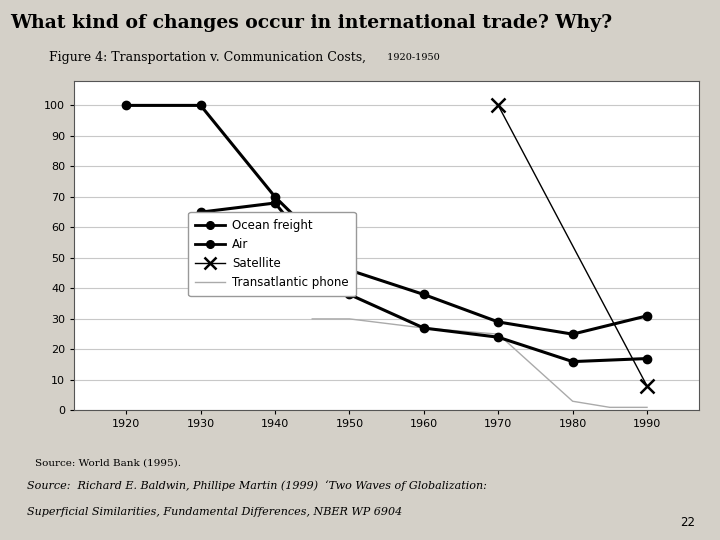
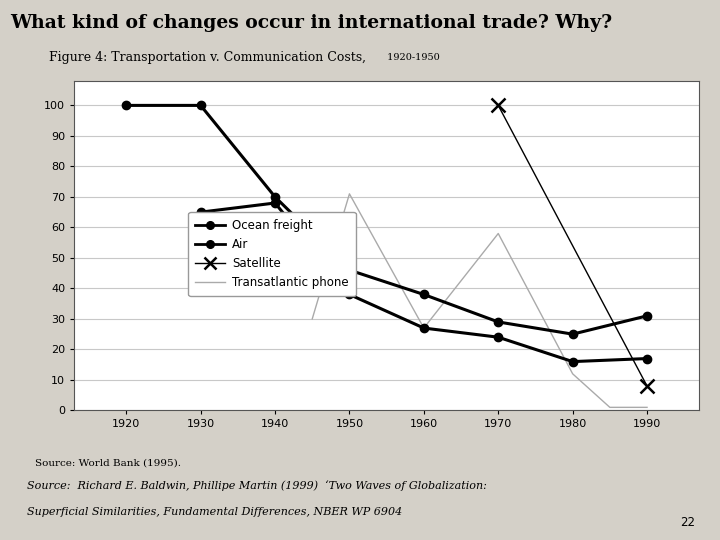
Transatlantic phone/1950: 30 -> 71
Transatlantic phone/1970: 25 -> 58
Transatlantic phone/1980: 3 -> 12
